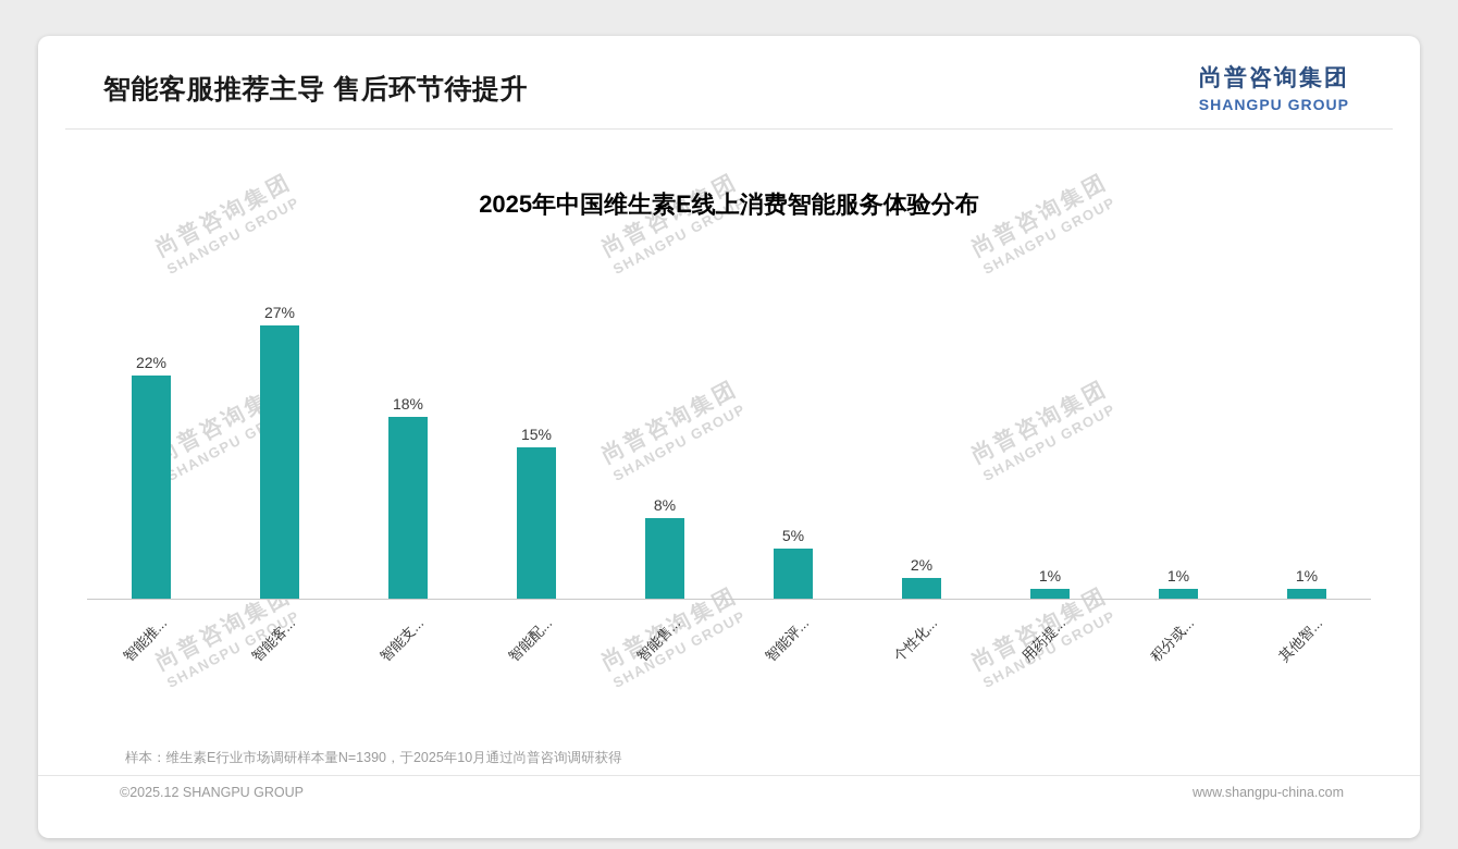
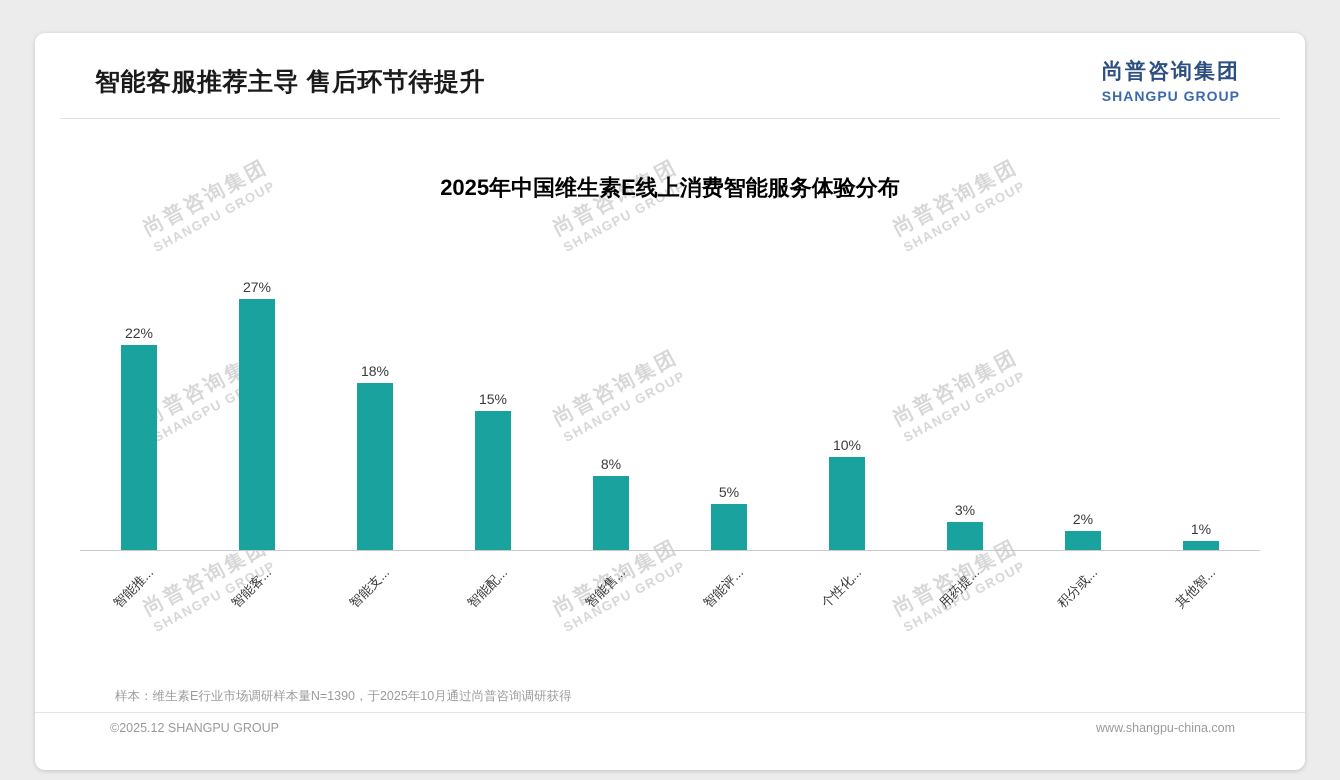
个性化...: 2% -> 10%
用药提...: 1% -> 3%
积分或...: 1% -> 2%
